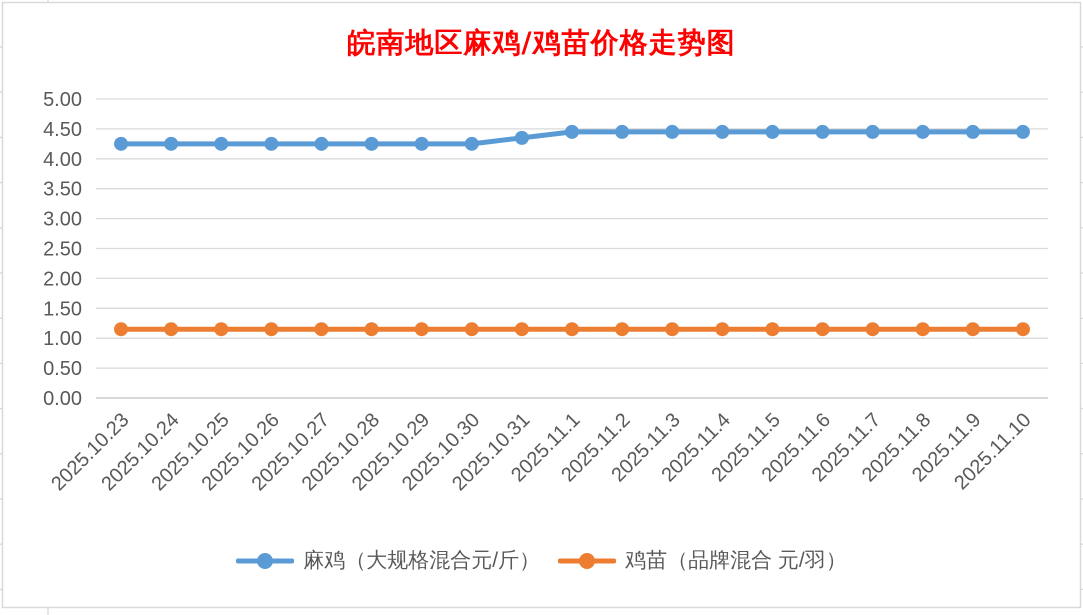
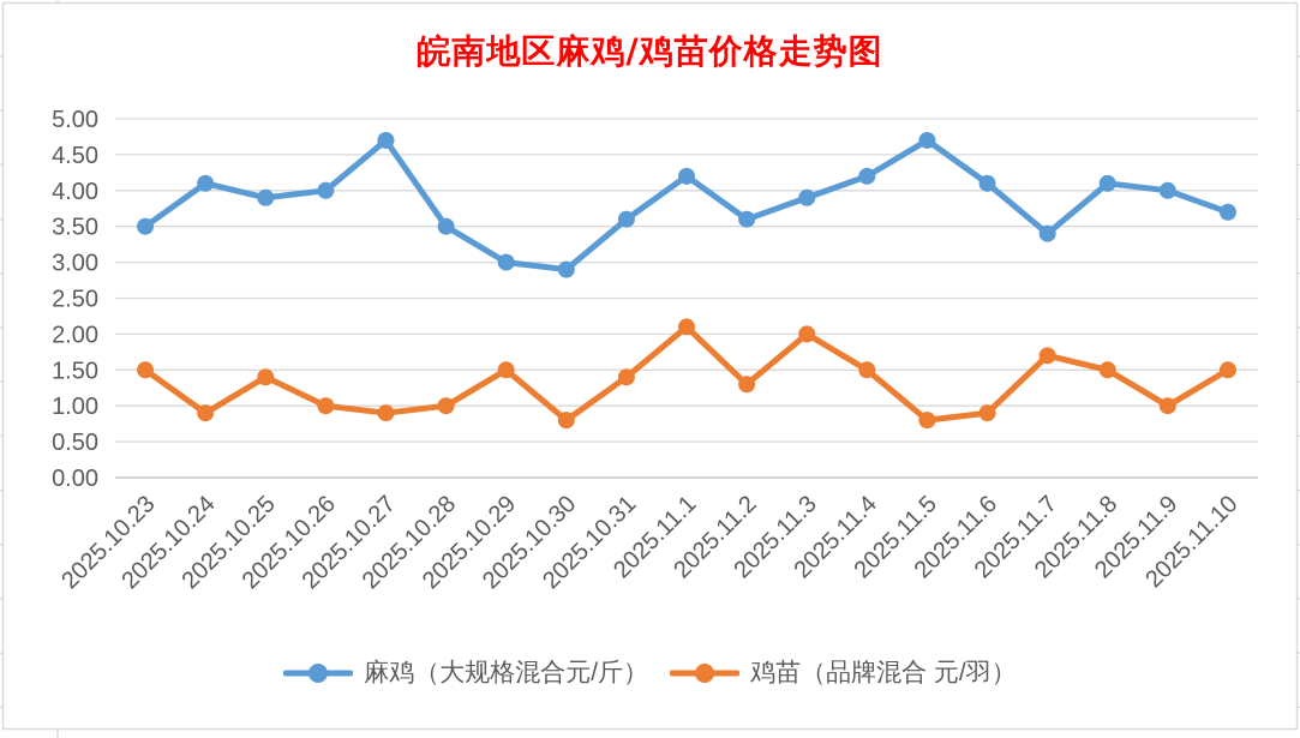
麻鸡（大规格混合元/斤）/2025.10.23: 4.2 -> 3.5
鸡苗（品牌混合 元/羽）/2025.10.23: 1.1 -> 1.5
麻鸡（大规格混合元/斤）/2025.10.24: 4.2 -> 4.1
鸡苗（品牌混合 元/羽）/2025.10.24: 1.1 -> 0.9
麻鸡（大规格混合元/斤）/2025.10.25: 4.2 -> 3.9
鸡苗（品牌混合 元/羽）/2025.10.25: 1.1 -> 1.4
麻鸡（大规格混合元/斤）/2025.10.26: 4.2 -> 4.0
鸡苗（品牌混合 元/羽）/2025.10.26: 1.1 -> 1.0
麻鸡（大规格混合元/斤）/2025.10.27: 4.2 -> 4.7
鸡苗（品牌混合 元/羽）/2025.10.27: 1.1 -> 0.9
麻鸡（大规格混合元/斤）/2025.10.28: 4.2 -> 3.5
鸡苗（品牌混合 元/羽）/2025.10.28: 1.1 -> 1.0
麻鸡（大规格混合元/斤）/2025.10.29: 4.2 -> 3.0
鸡苗（品牌混合 元/羽）/2025.10.29: 1.1 -> 1.5
麻鸡（大规格混合元/斤）/2025.10.30: 4.2 -> 2.9
鸡苗（品牌混合 元/羽）/2025.10.30: 1.1 -> 0.8
麻鸡（大规格混合元/斤）/2025.10.31: 4.3 -> 3.6
鸡苗（品牌混合 元/羽）/2025.10.31: 1.1 -> 1.4
麻鸡（大规格混合元/斤）/2025.11.1: 4.5 -> 4.2
鸡苗（品牌混合 元/羽）/2025.11.1: 1.1 -> 2.1
麻鸡（大规格混合元/斤）/2025.11.2: 4.5 -> 3.6
鸡苗（品牌混合 元/羽）/2025.11.2: 1.1 -> 1.3
麻鸡（大规格混合元/斤）/2025.11.3: 4.5 -> 3.9
鸡苗（品牌混合 元/羽）/2025.11.3: 1.1 -> 2.0
麻鸡（大规格混合元/斤）/2025.11.4: 4.5 -> 4.2
鸡苗（品牌混合 元/羽）/2025.11.4: 1.1 -> 1.5
麻鸡（大规格混合元/斤）/2025.11.5: 4.5 -> 4.7
鸡苗（品牌混合 元/羽）/2025.11.5: 1.1 -> 0.8
麻鸡（大规格混合元/斤）/2025.11.6: 4.5 -> 4.1
鸡苗（品牌混合 元/羽）/2025.11.6: 1.1 -> 0.9
麻鸡（大规格混合元/斤）/2025.11.7: 4.5 -> 3.4
鸡苗（品牌混合 元/羽）/2025.11.7: 1.1 -> 1.7
麻鸡（大规格混合元/斤）/2025.11.8: 4.5 -> 4.1
鸡苗（品牌混合 元/羽）/2025.11.8: 1.1 -> 1.5
麻鸡（大规格混合元/斤）/2025.11.9: 4.5 -> 4.0
鸡苗（品牌混合 元/羽）/2025.11.9: 1.1 -> 1.0
麻鸡（大规格混合元/斤）/2025.11.10: 4.5 -> 3.7
鸡苗（品牌混合 元/羽）/2025.11.10: 1.1 -> 1.5
